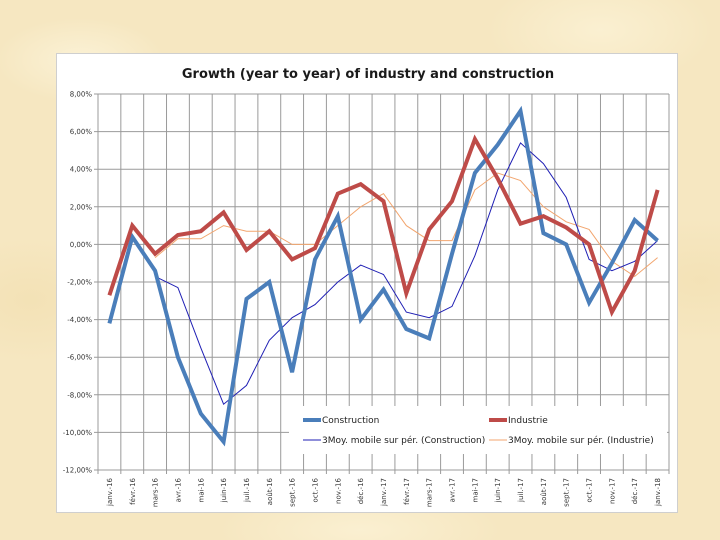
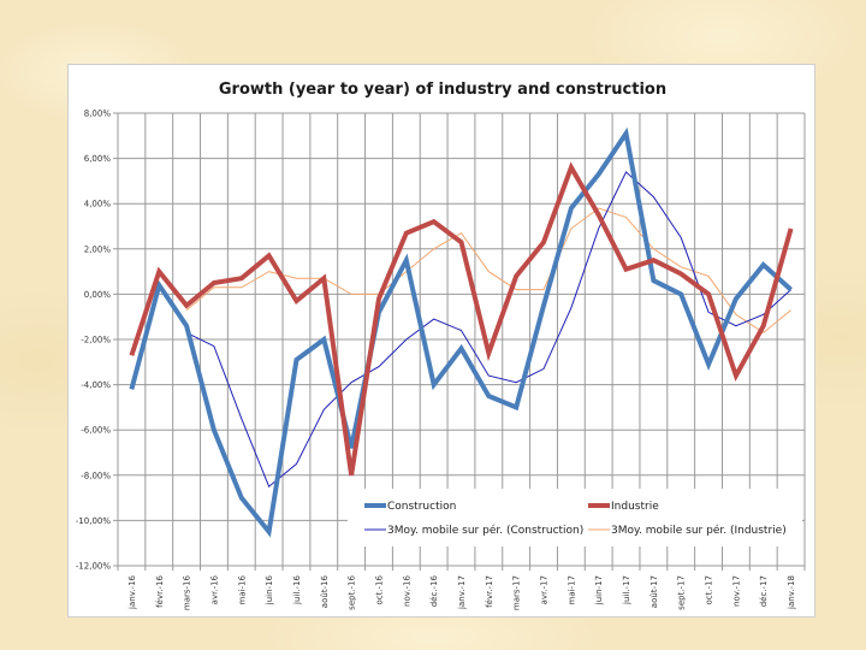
Industrie/sept.-16: -0,8% -> -8,0%
Construction/nov.-17: -1,0% -> -0,2%
